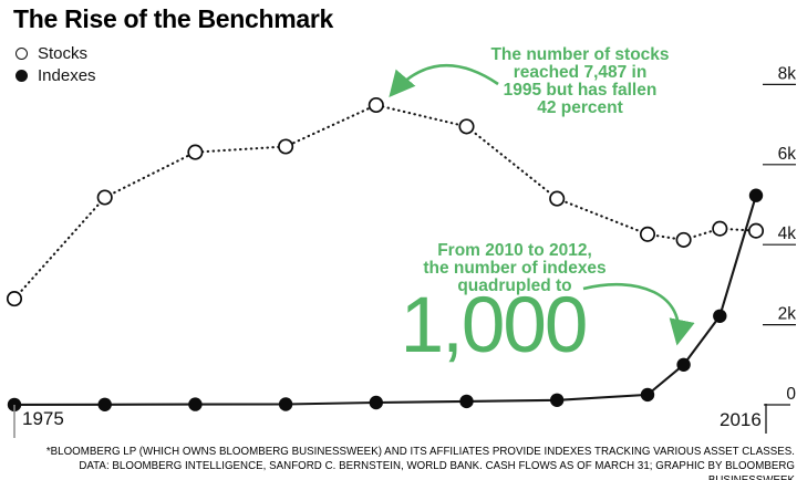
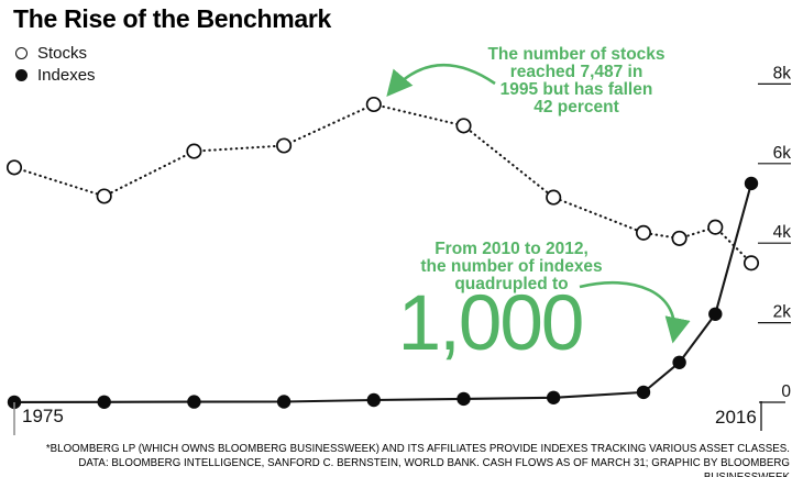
Stocks/1975: 2.6k -> 5.9k
Stocks/2016: 4.3k -> 3.5k
Indexes/2016: 5.2k -> 5.5k
